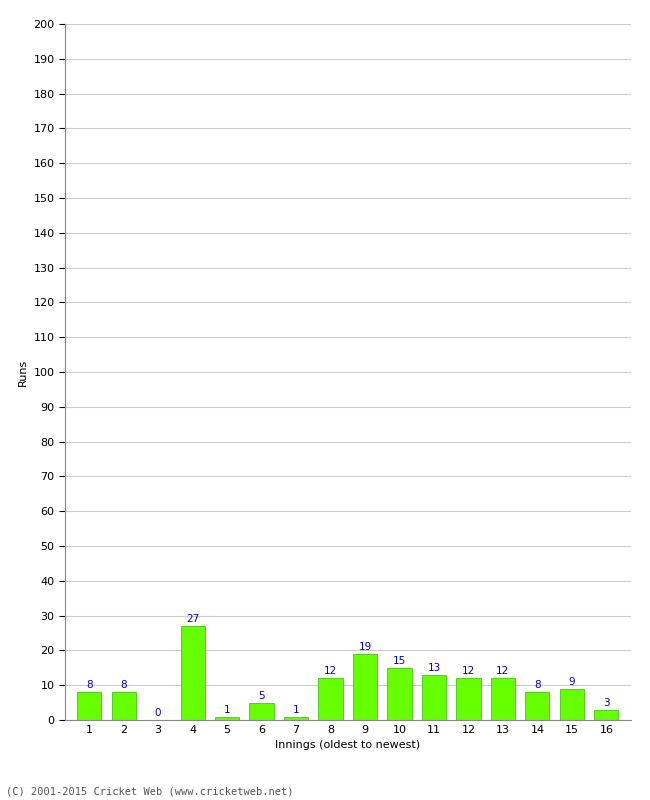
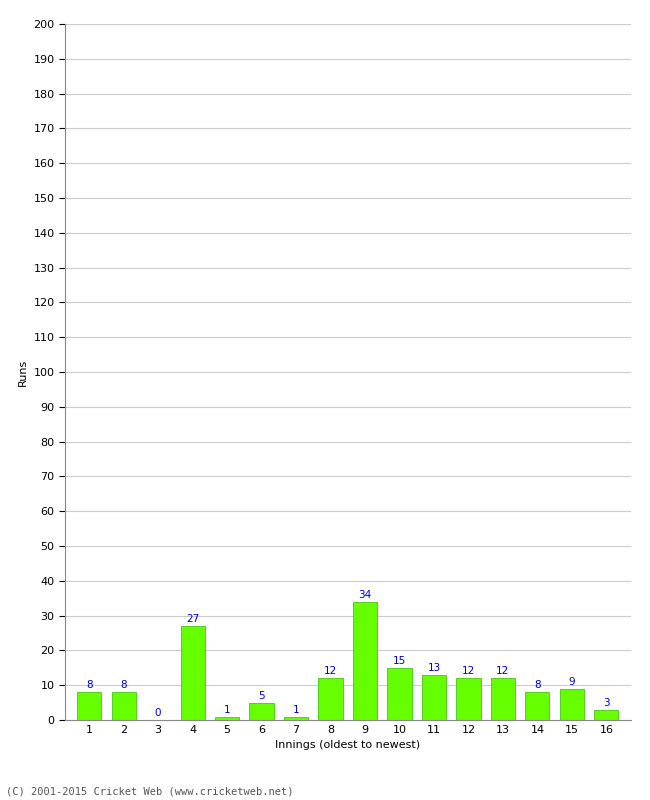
9: 19 -> 34
